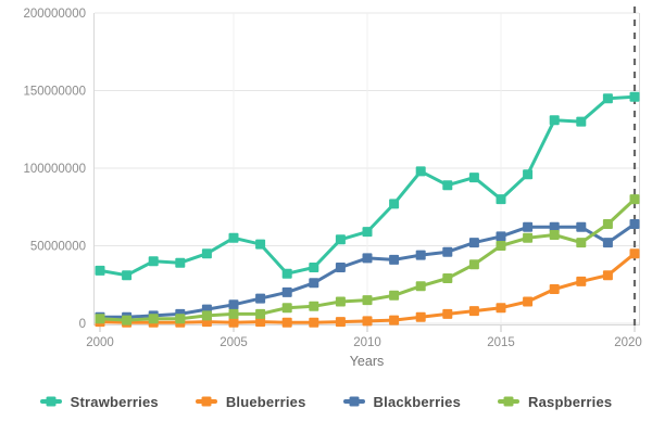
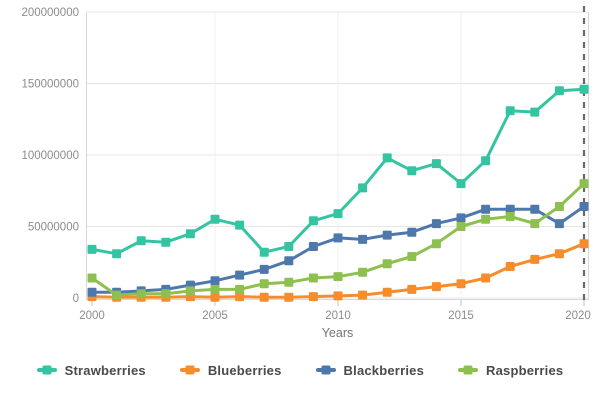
Raspberries/2000: 3000000 -> 14000000
Blueberries/2020: 45000000 -> 38000000
